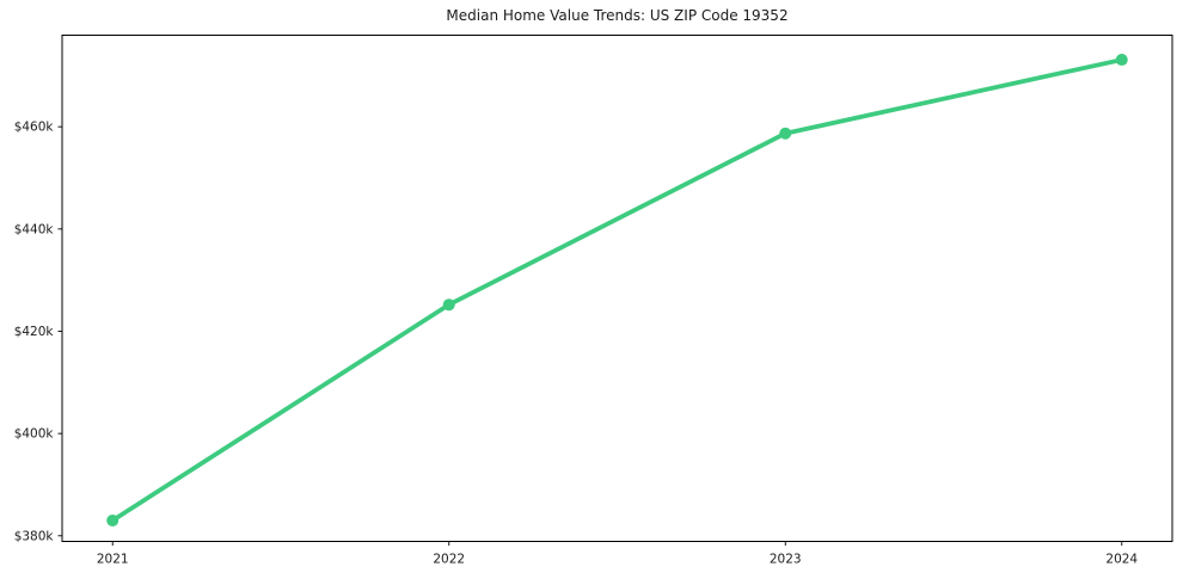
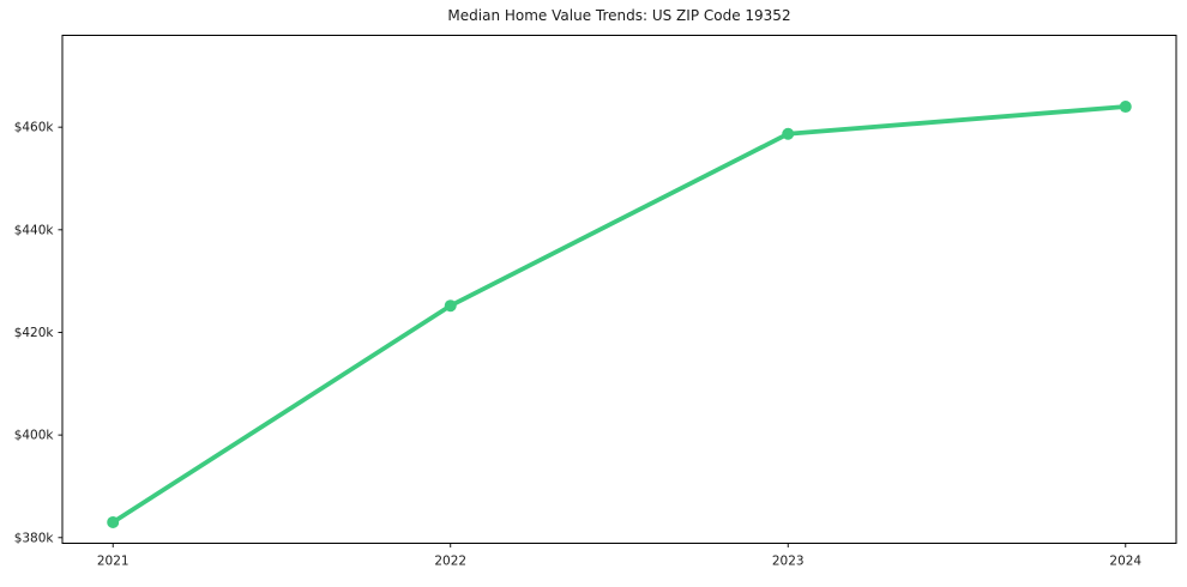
2024: $473k -> $464k
